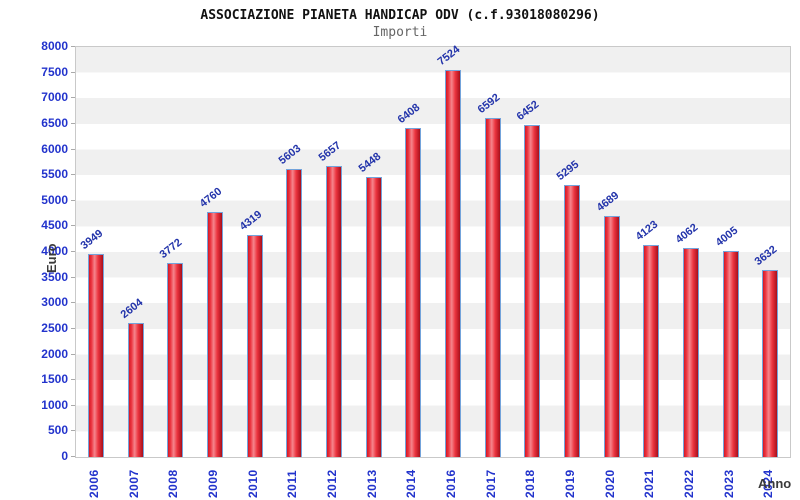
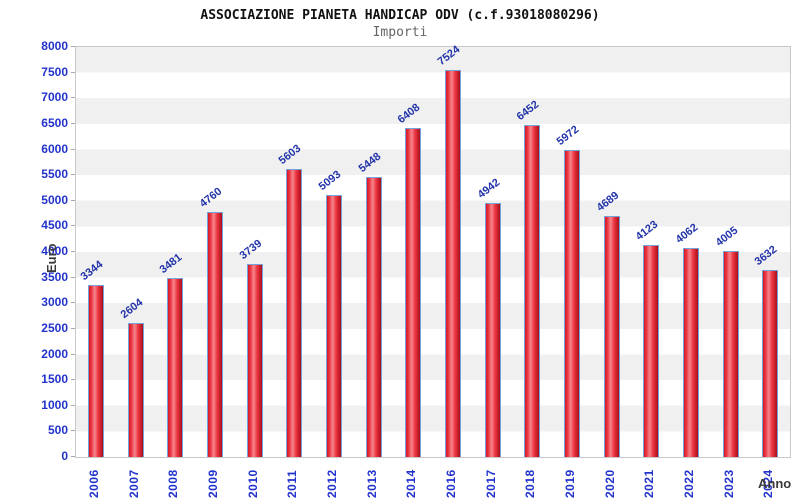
2006: 3949 -> 3344
2008: 3772 -> 3481
2010: 4319 -> 3739
2012: 5657 -> 5093
2017: 6592 -> 4942
2019: 5295 -> 5972
